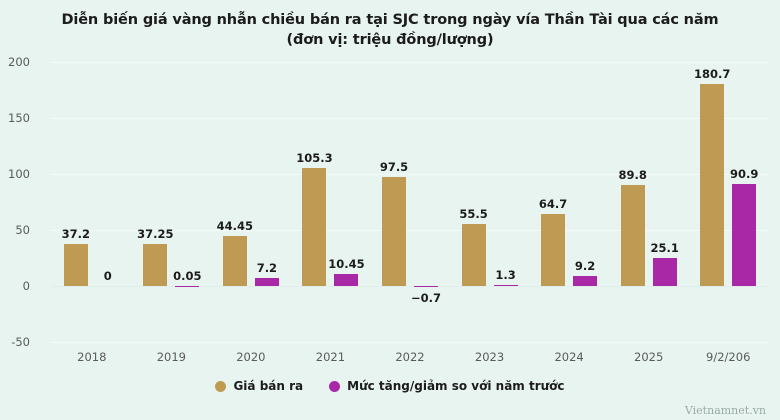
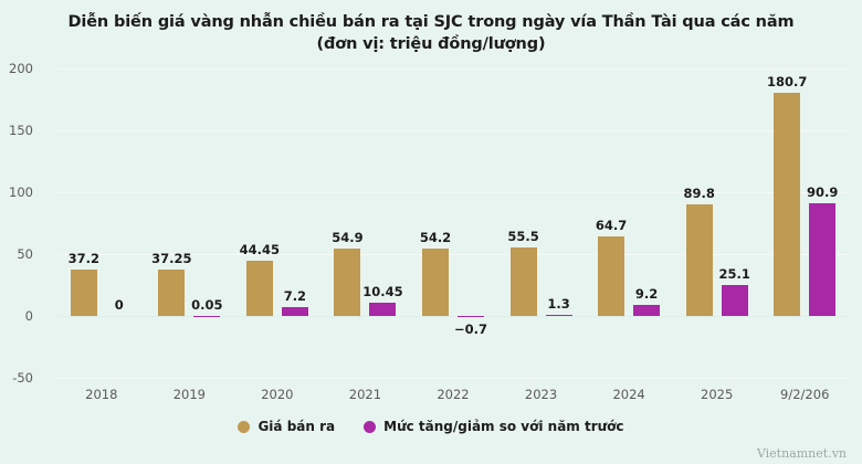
Giá bán ra/2021: 105.3 -> 54.9
Giá bán ra/2022: 97.5 -> 54.2
